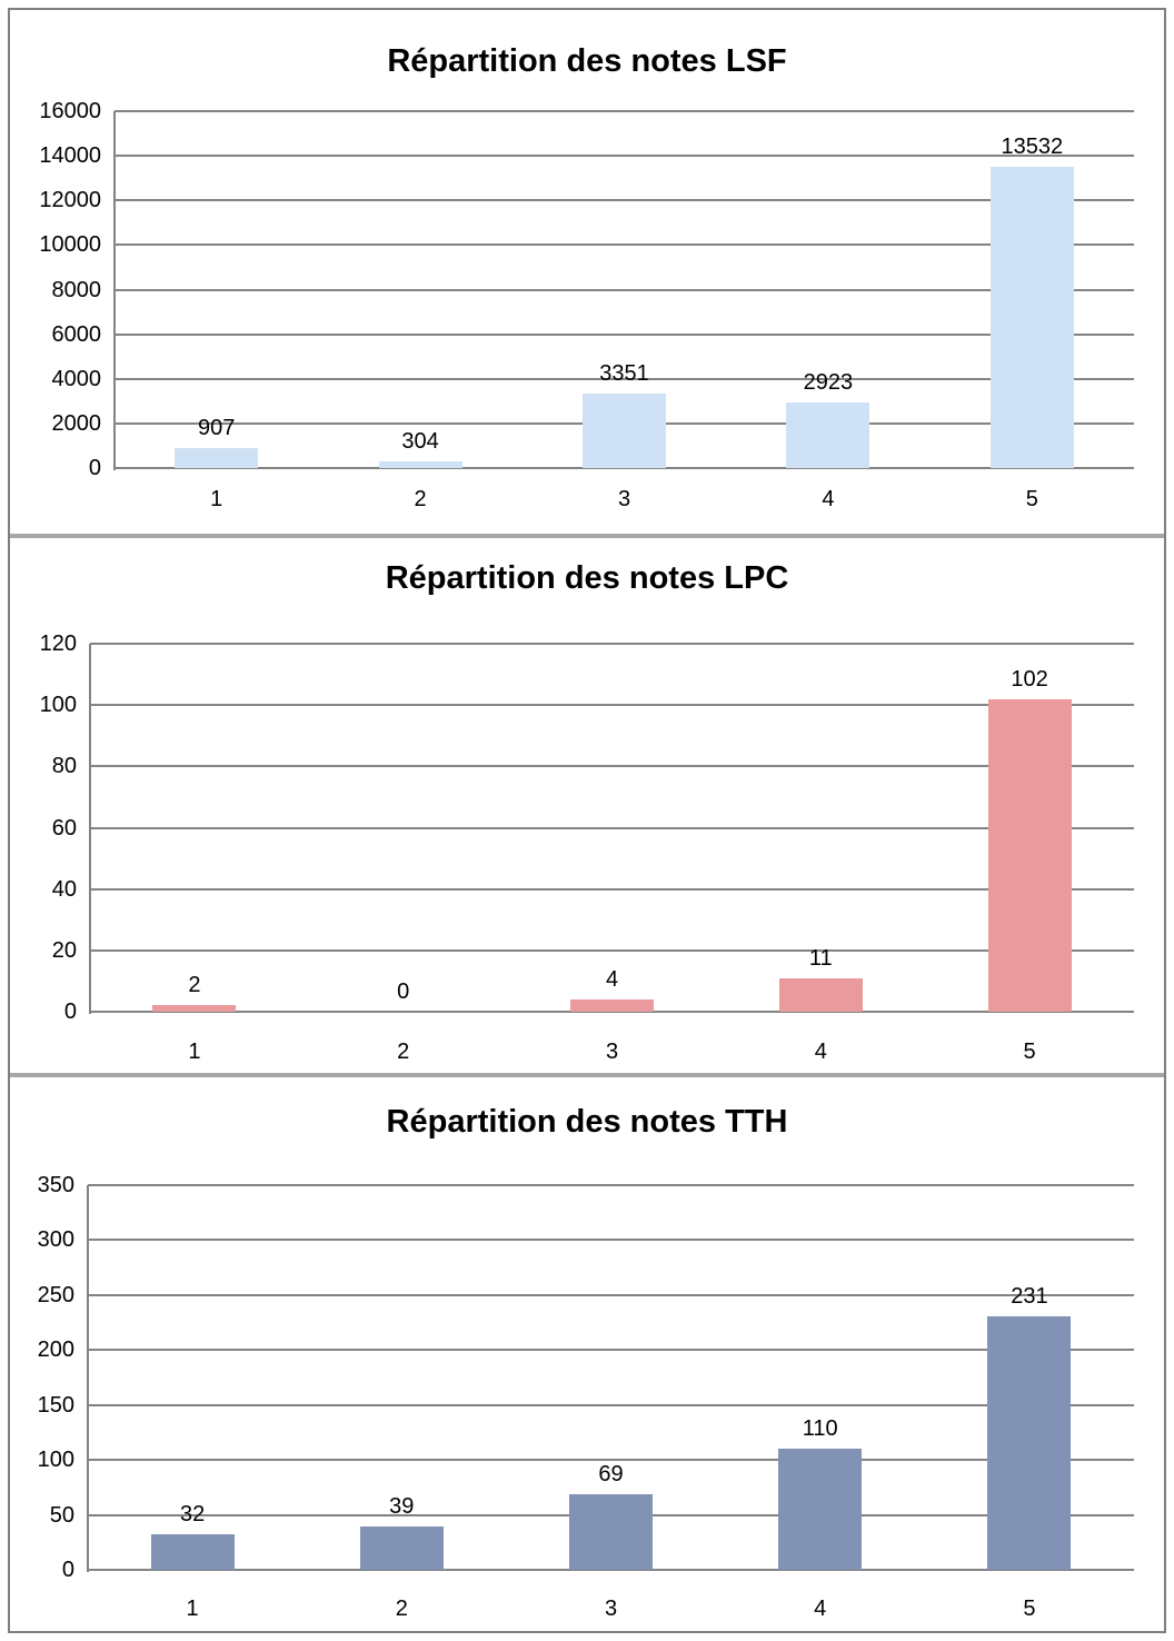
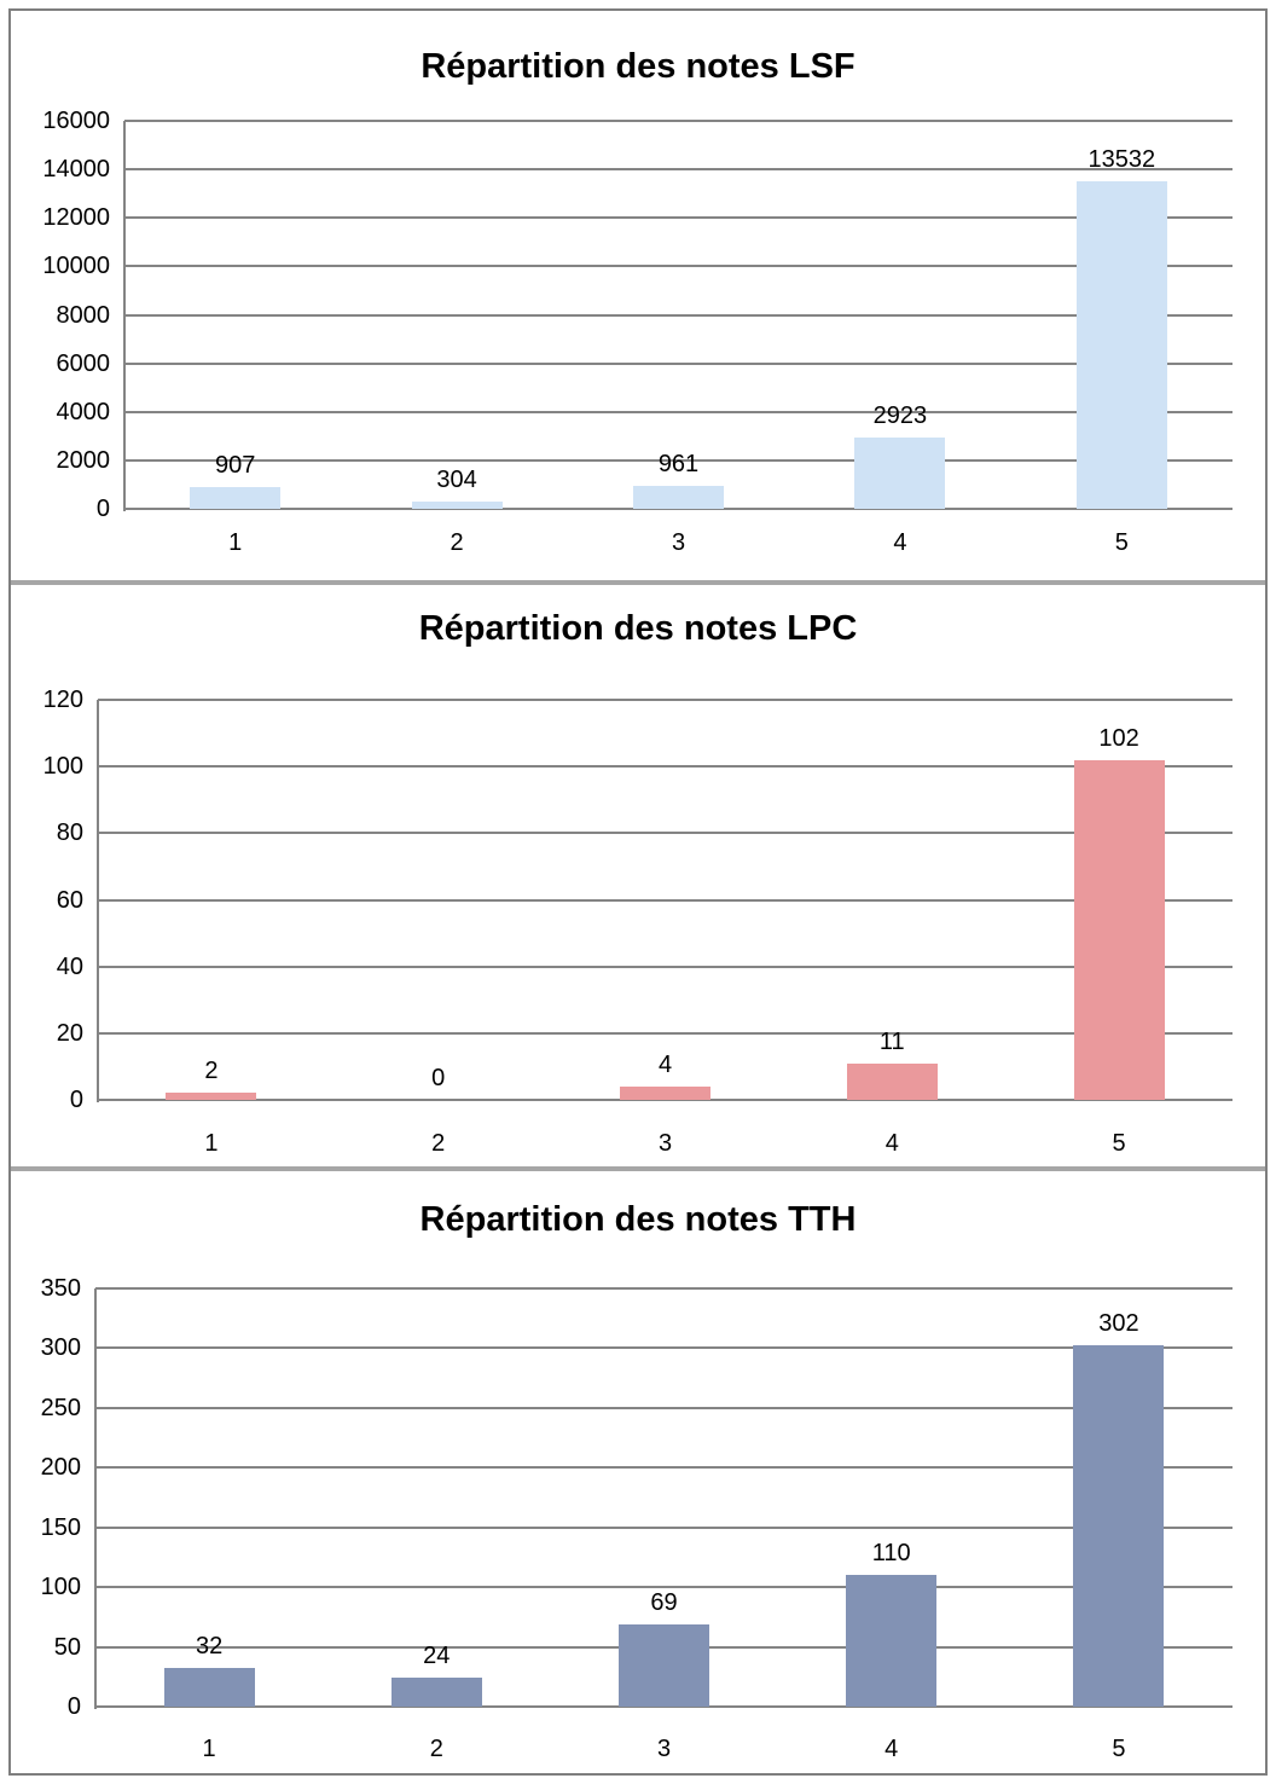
Répartition des notes LSF/3: 3351 -> 961
Répartition des notes TTH/2: 39 -> 24
Répartition des notes TTH/5: 231 -> 302
